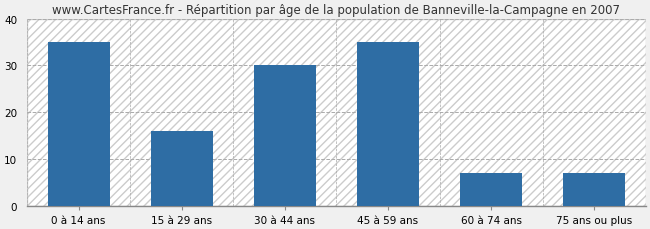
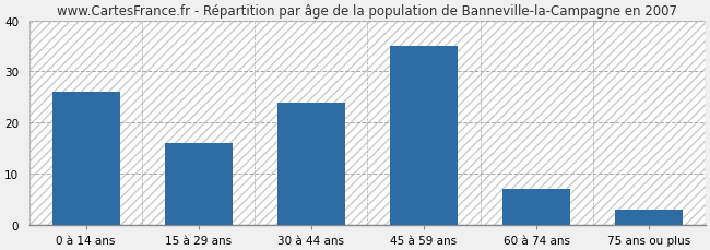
0 à 14 ans: 35 -> 26
30 à 44 ans: 30 -> 24
75 ans ou plus: 7 -> 3
